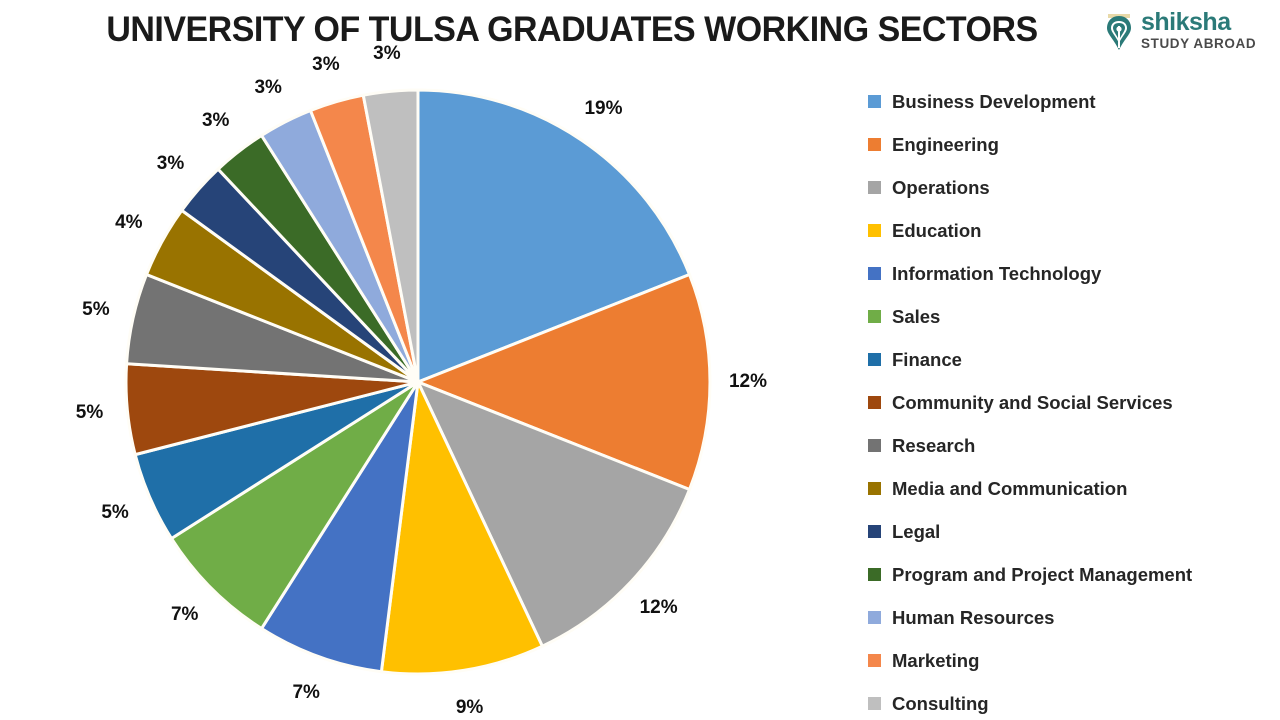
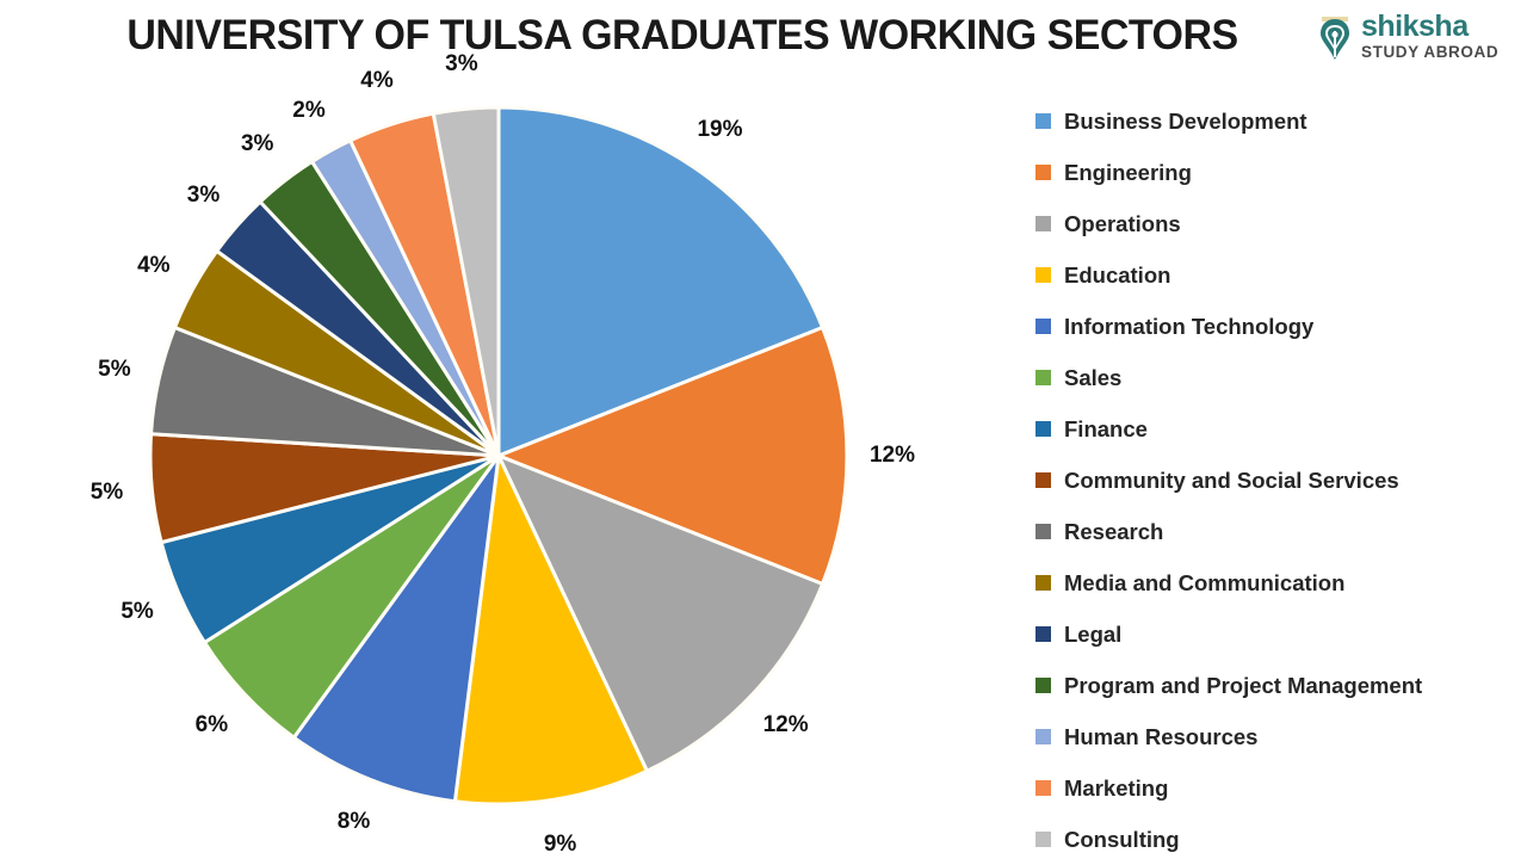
Information Technology: 7% -> 8%
Sales: 7% -> 6%
Human Resources: 3% -> 2%
Marketing: 3% -> 4%
